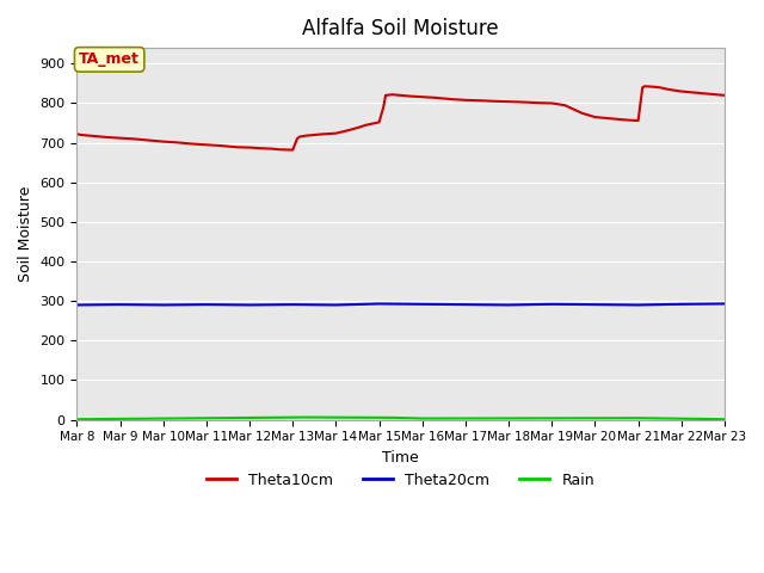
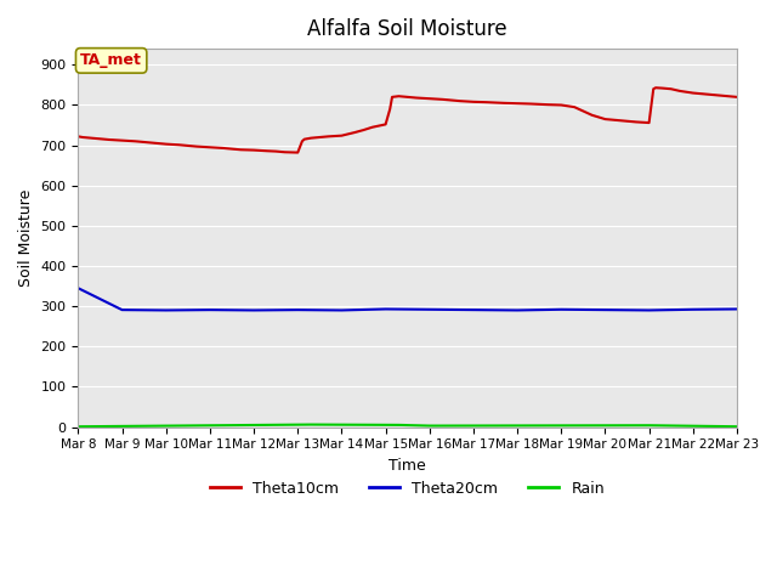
Theta20cm/Mar 8: 290 -> 345
